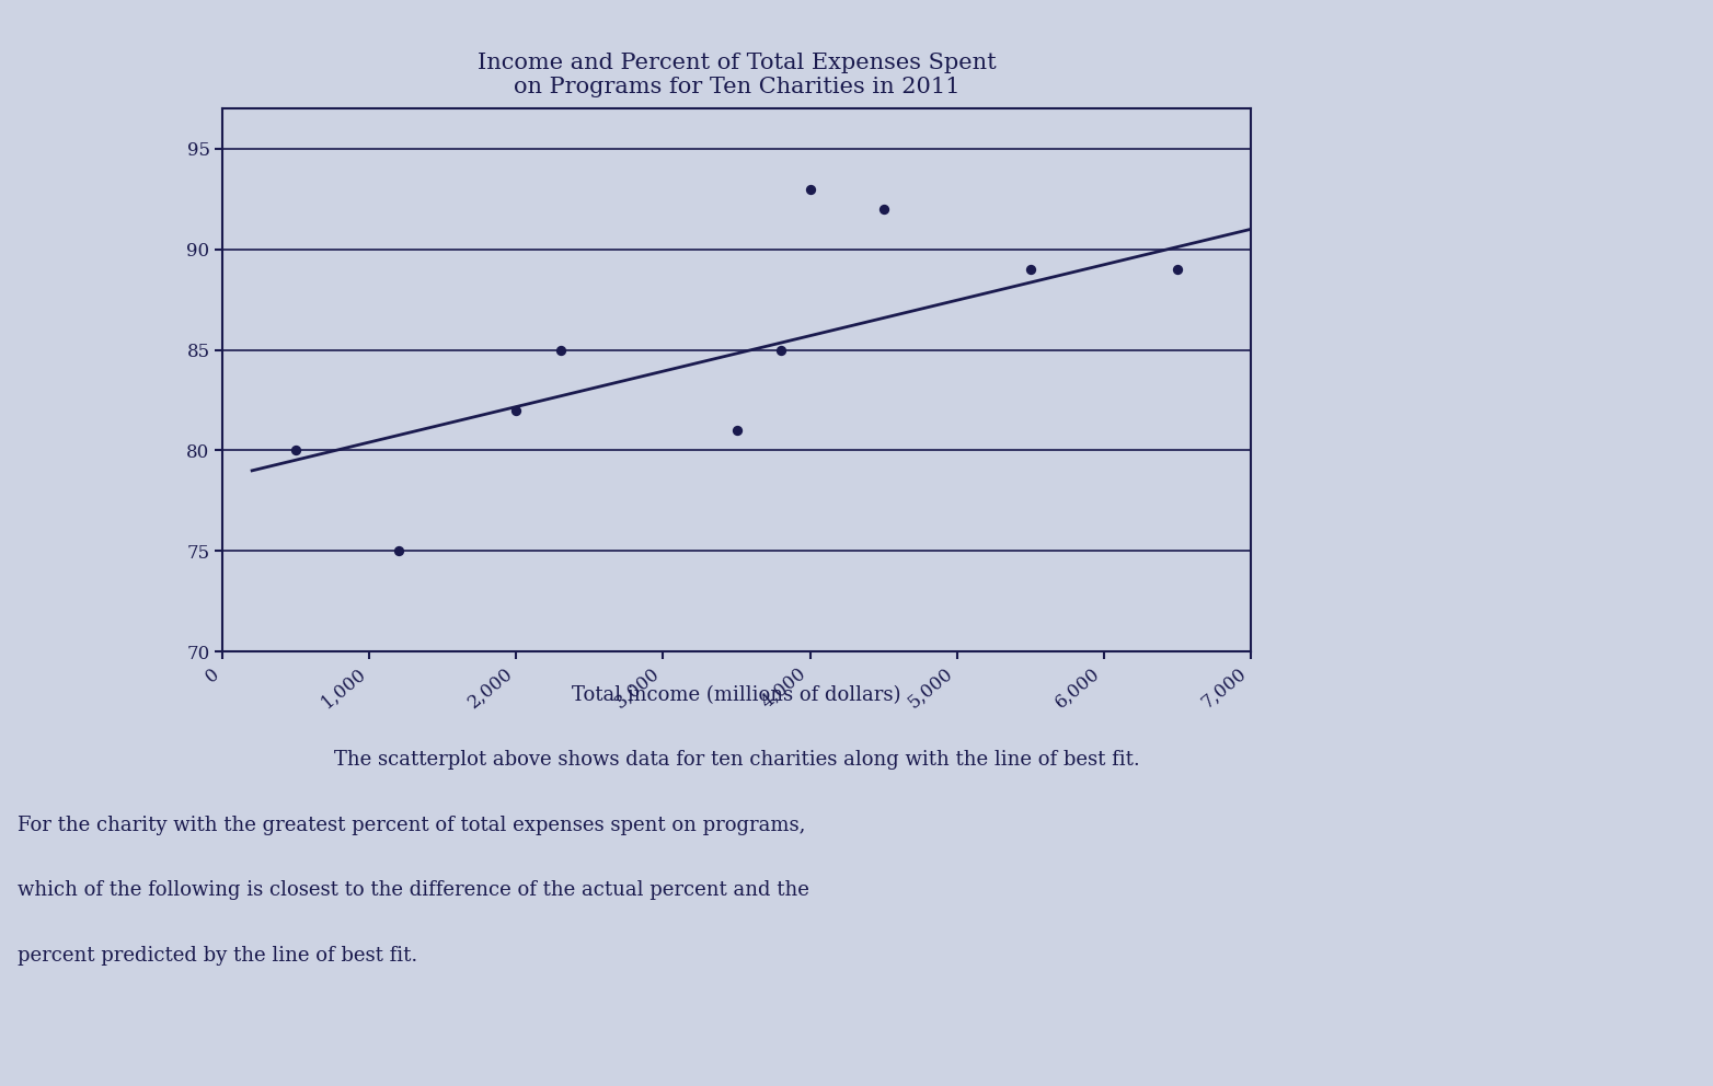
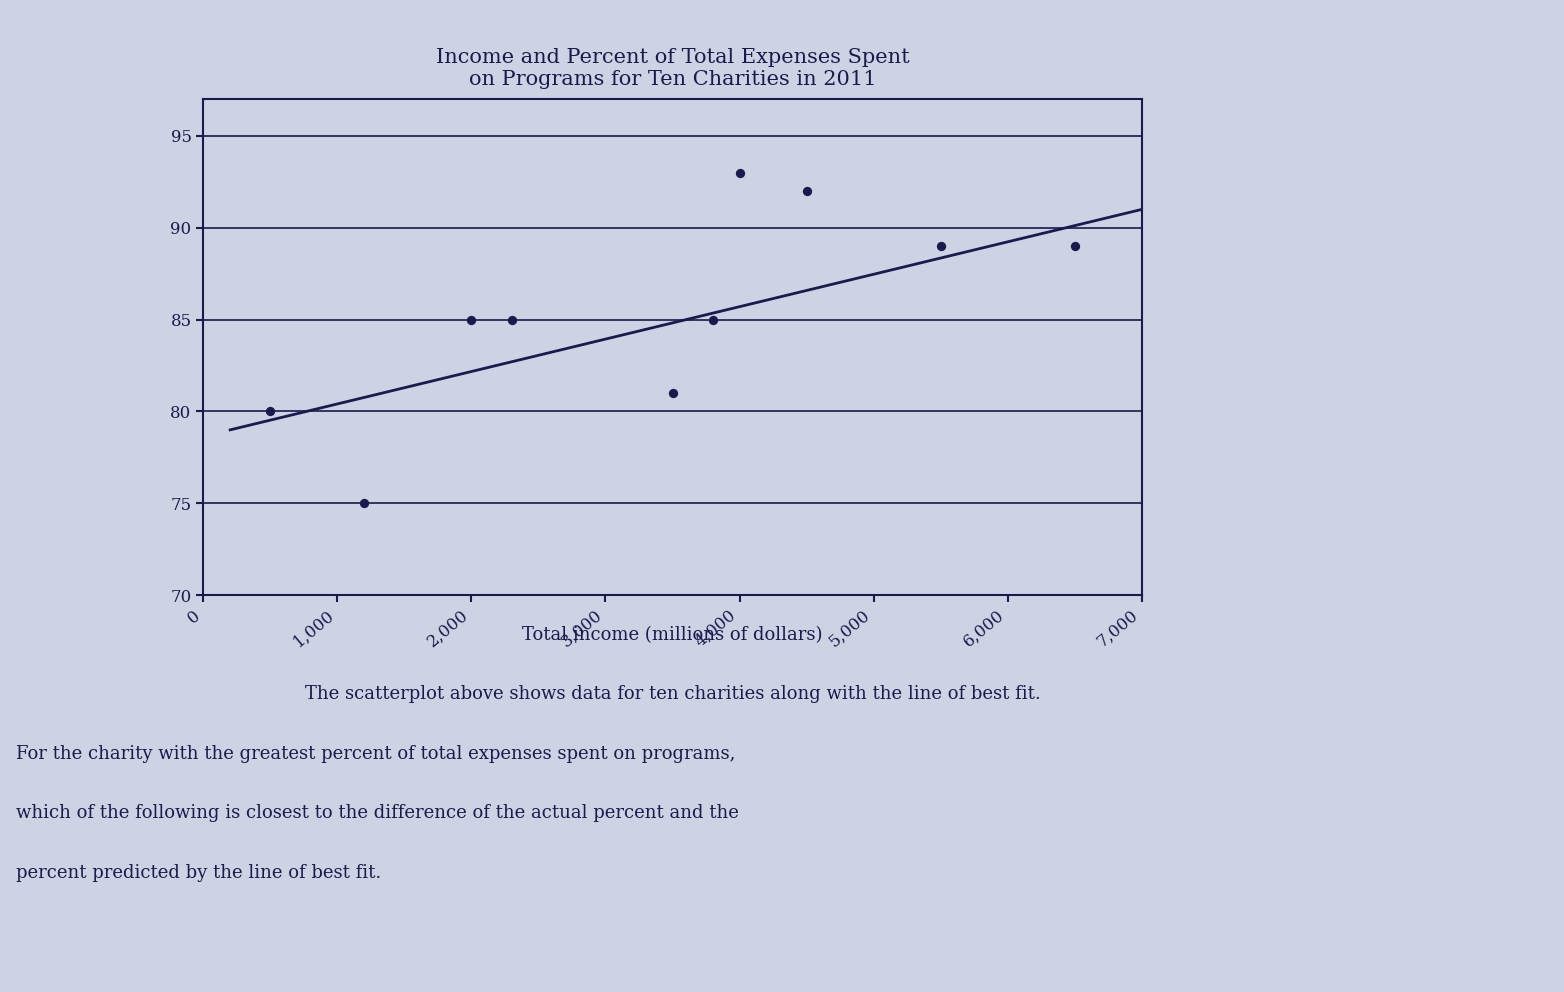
2,000: 82 -> 85
